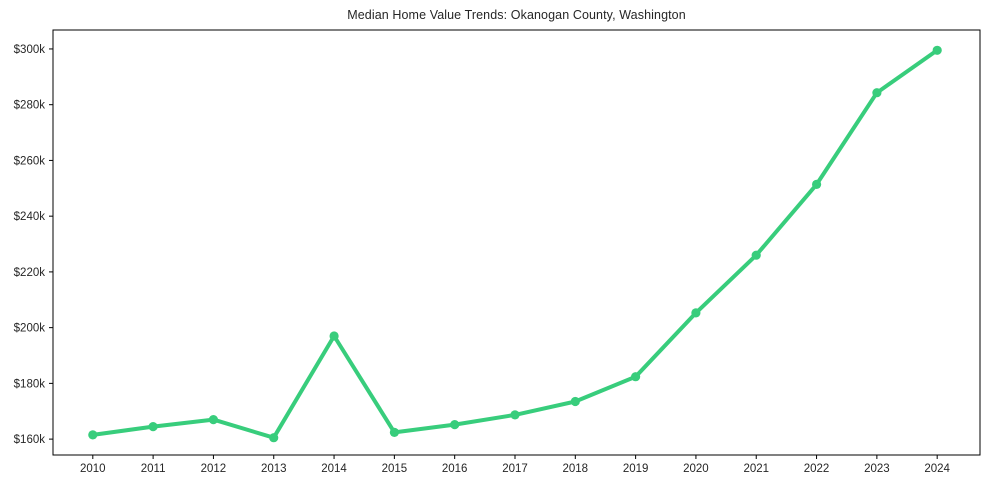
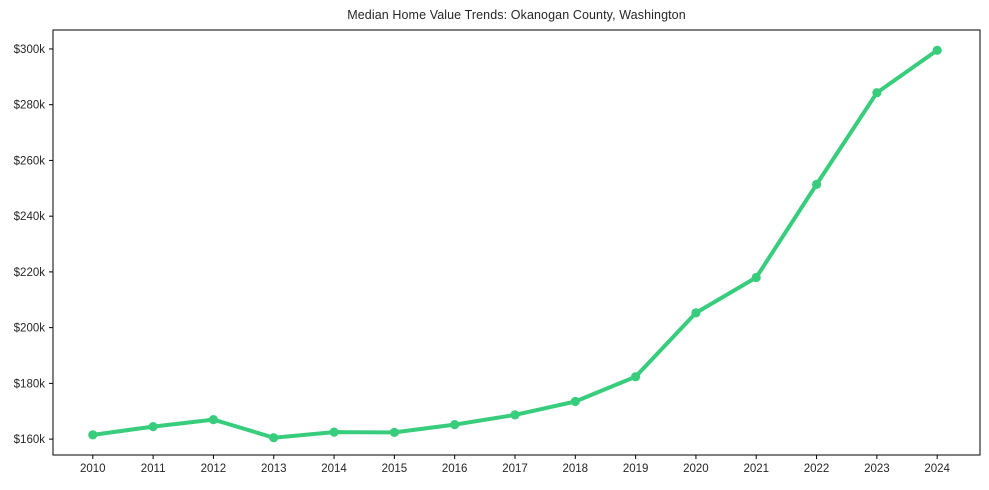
2014: $197k -> $162k
2021: $226k -> $218k
